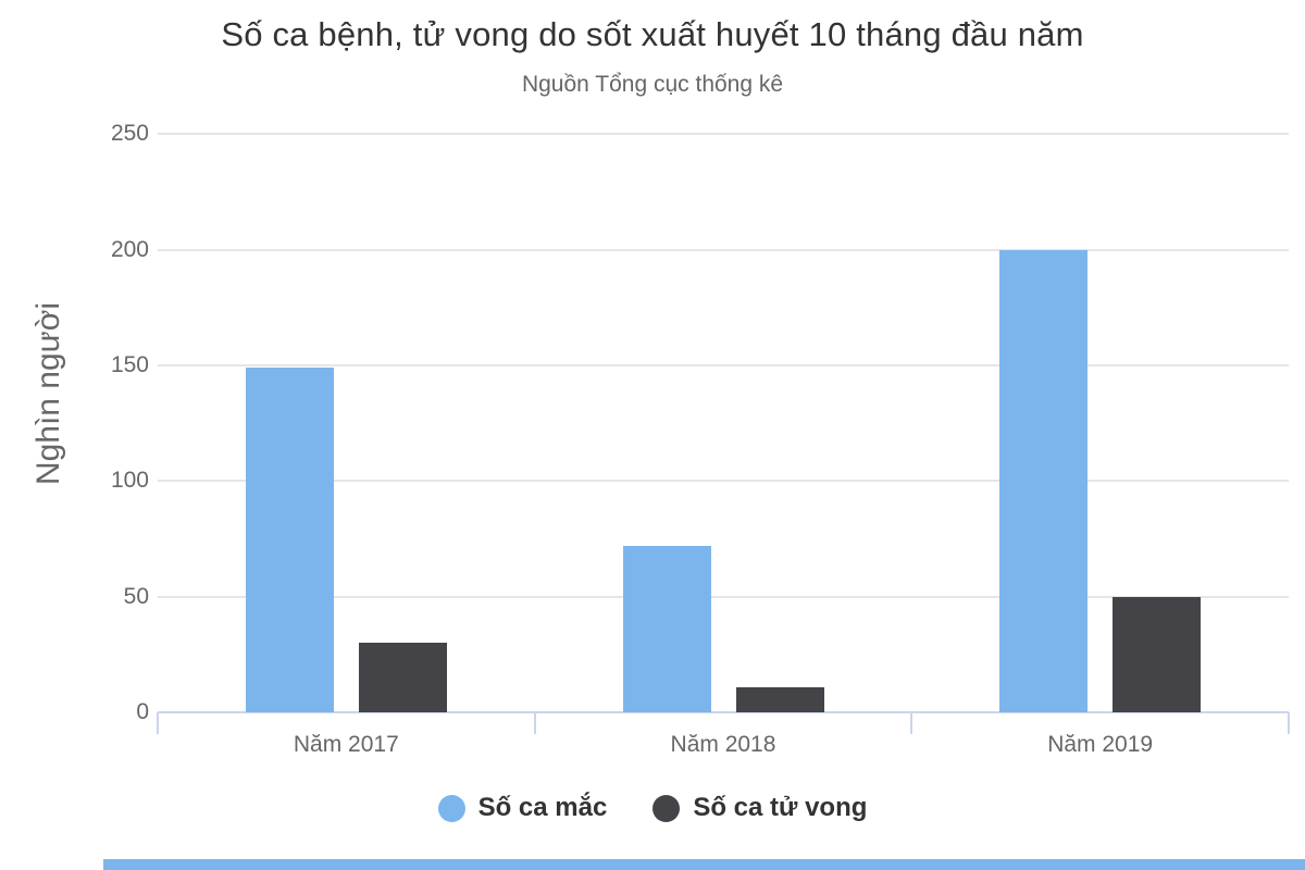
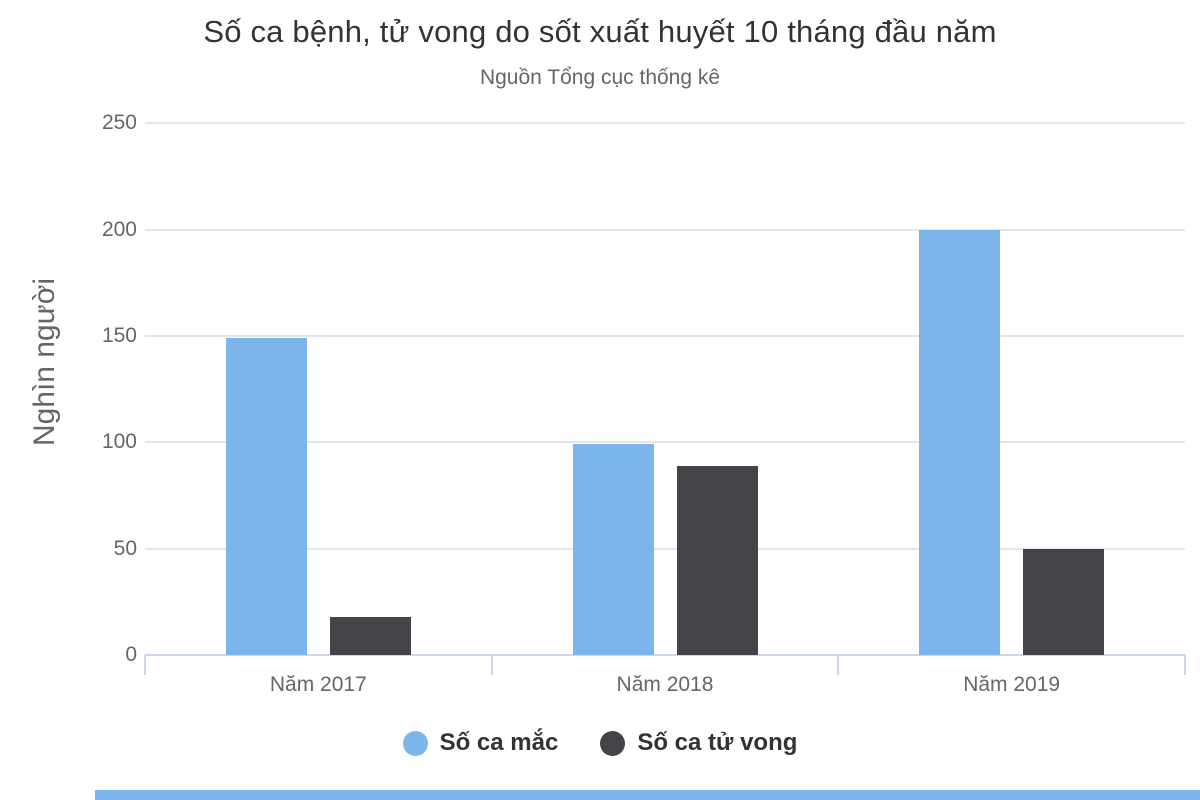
Số ca tử vong/Năm 2017: 30 -> 18
Số ca mắc/Năm 2018: 72 -> 99
Số ca tử vong/Năm 2018: 11 -> 89
